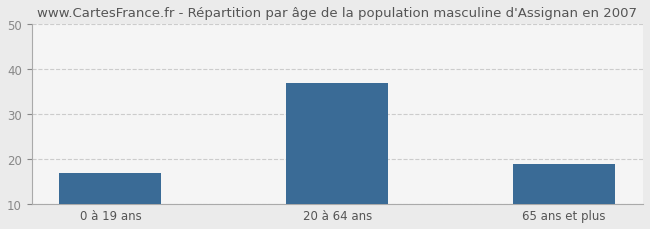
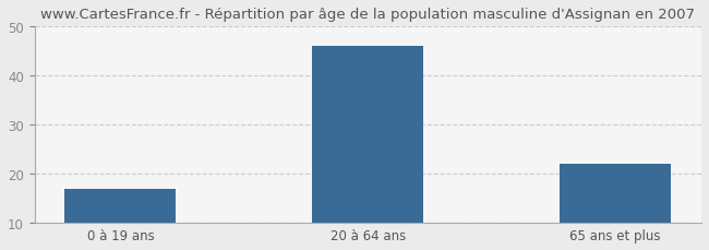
20 à 64 ans: 37 -> 46
65 ans et plus: 19 -> 22
